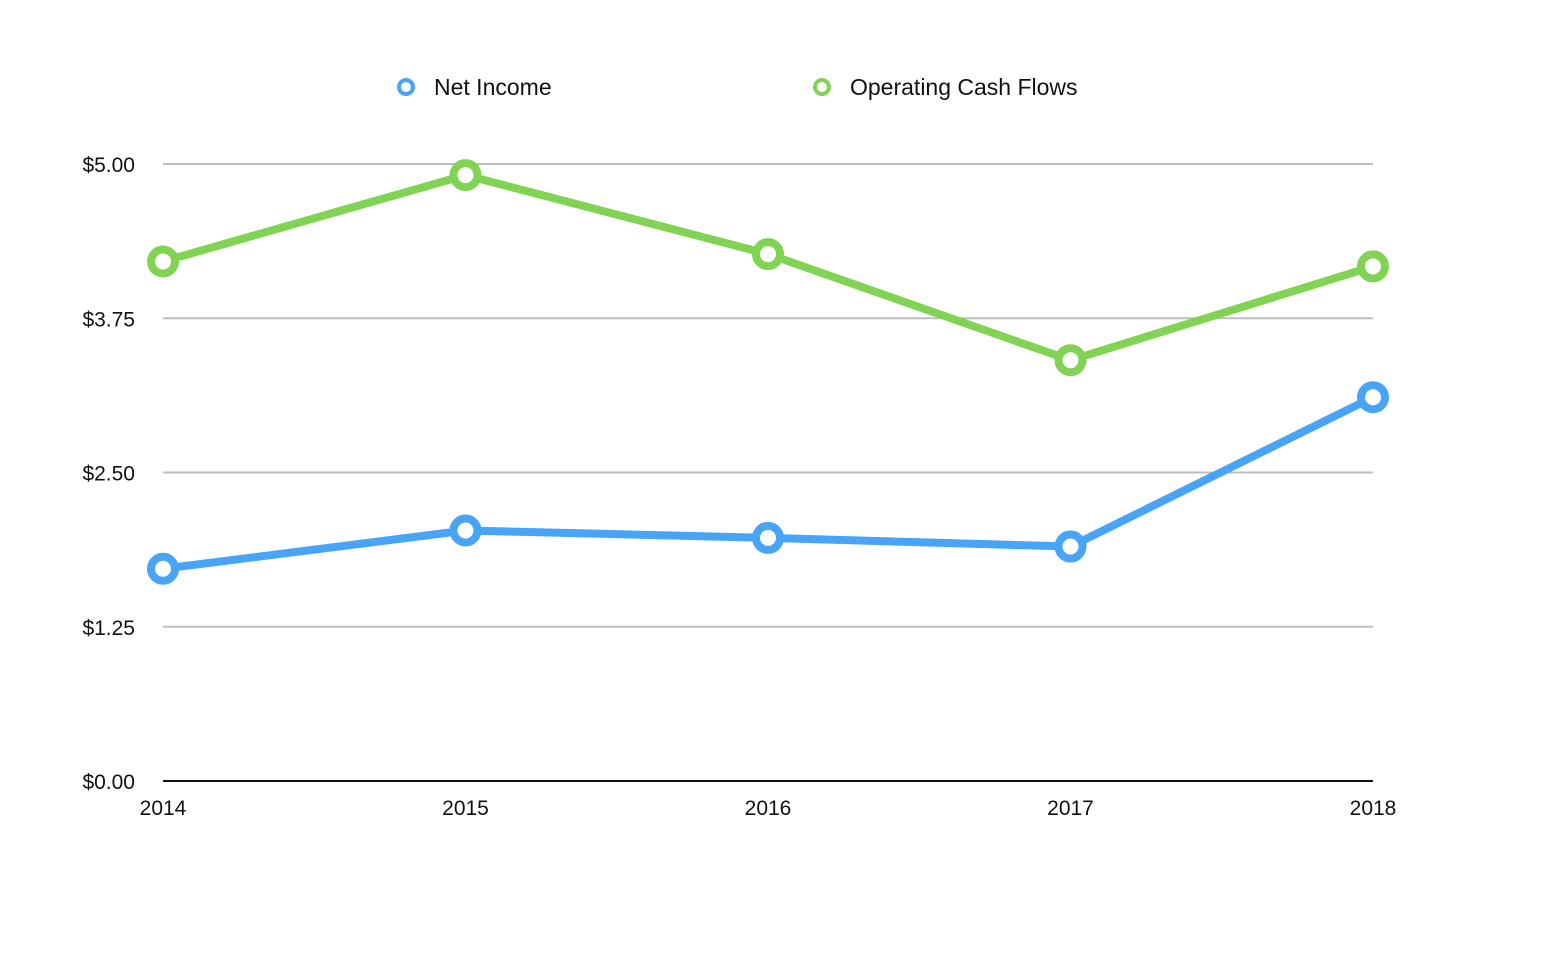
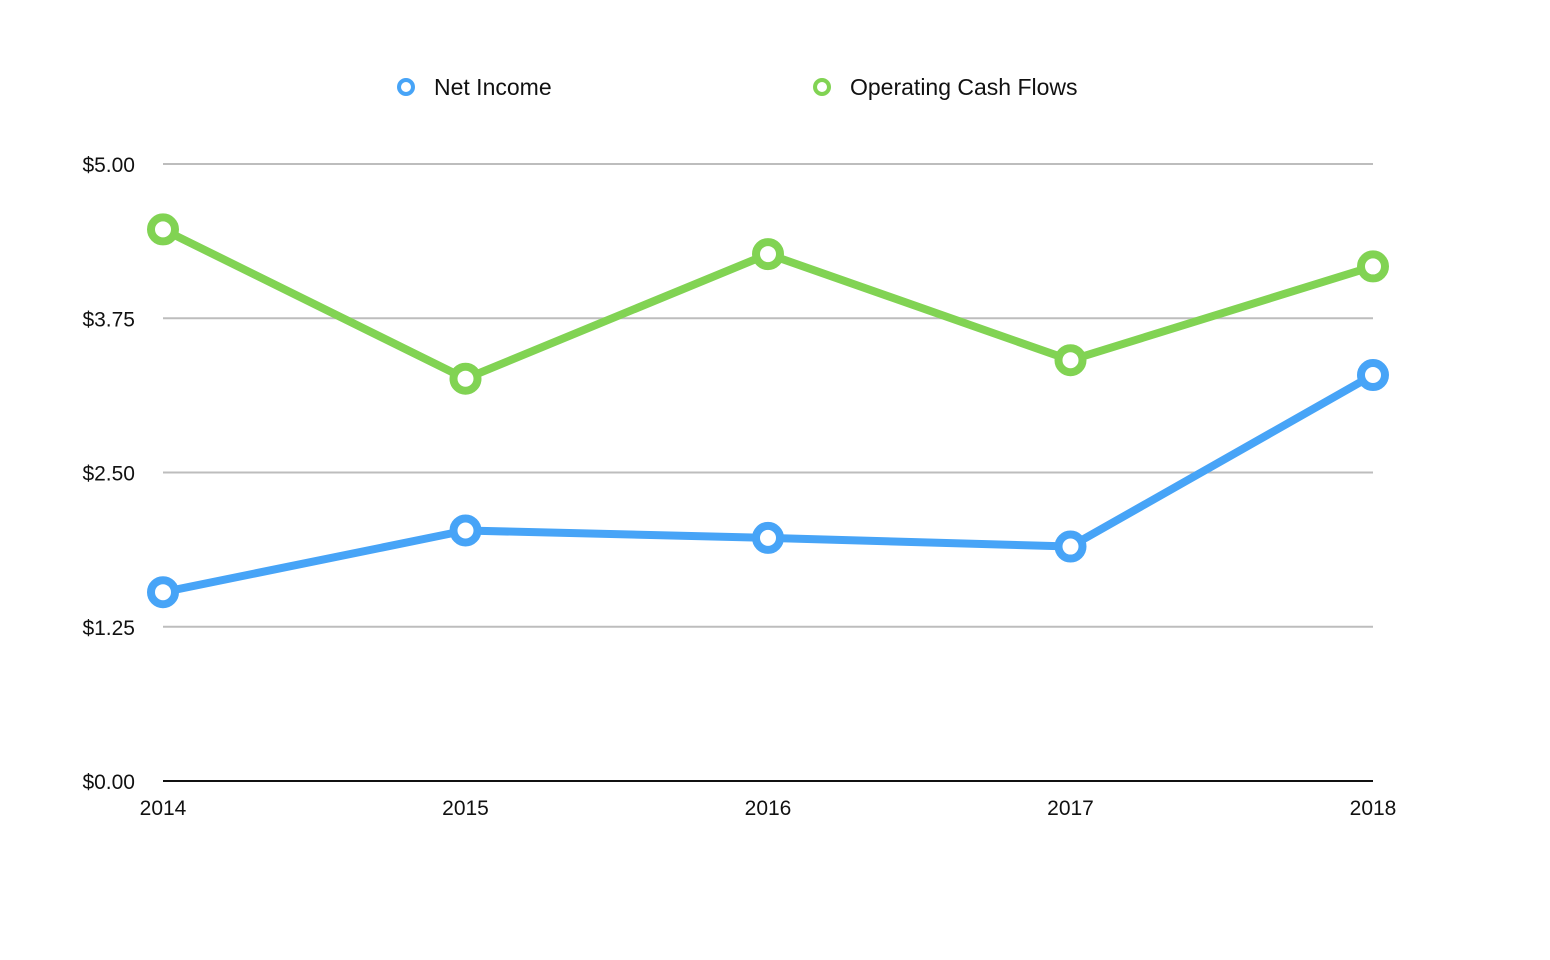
Net Income/2014: $1.72 -> $1.53
Operating Cash Flows/2014: $4.21 -> $4.47
Operating Cash Flows/2015: $4.91 -> $3.26
Net Income/2018: $3.11 -> $3.29
